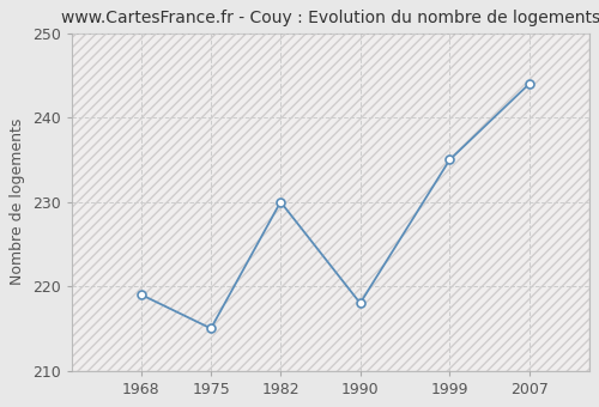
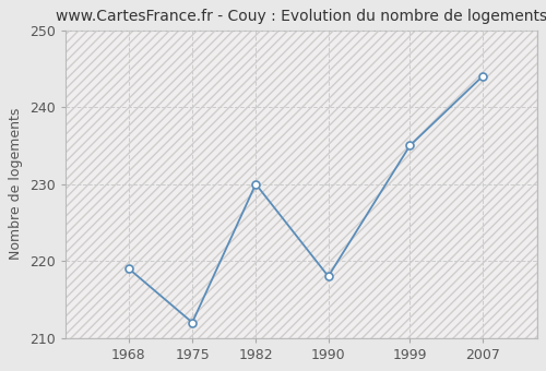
1975: 215 -> 212
